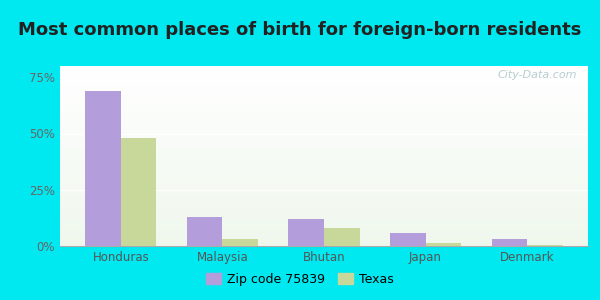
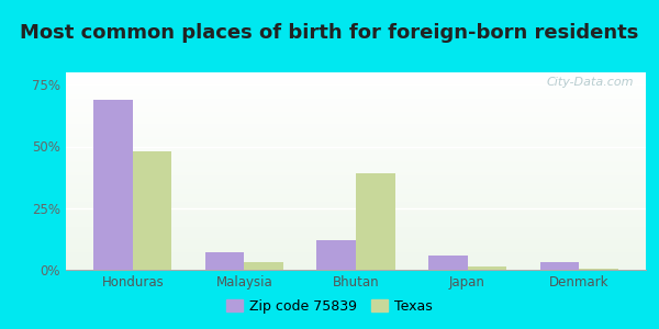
Zip code 75839/Malaysia: 13% -> 7%
Texas/Bhutan: 8.0% -> 39.0%
